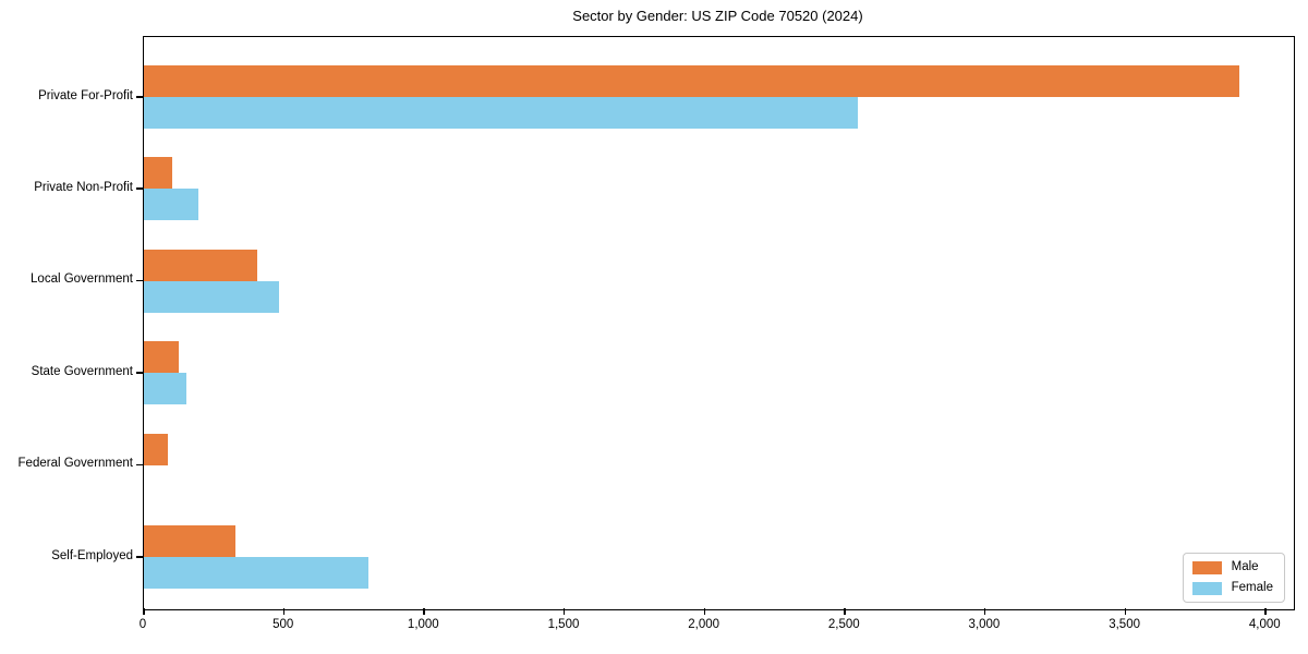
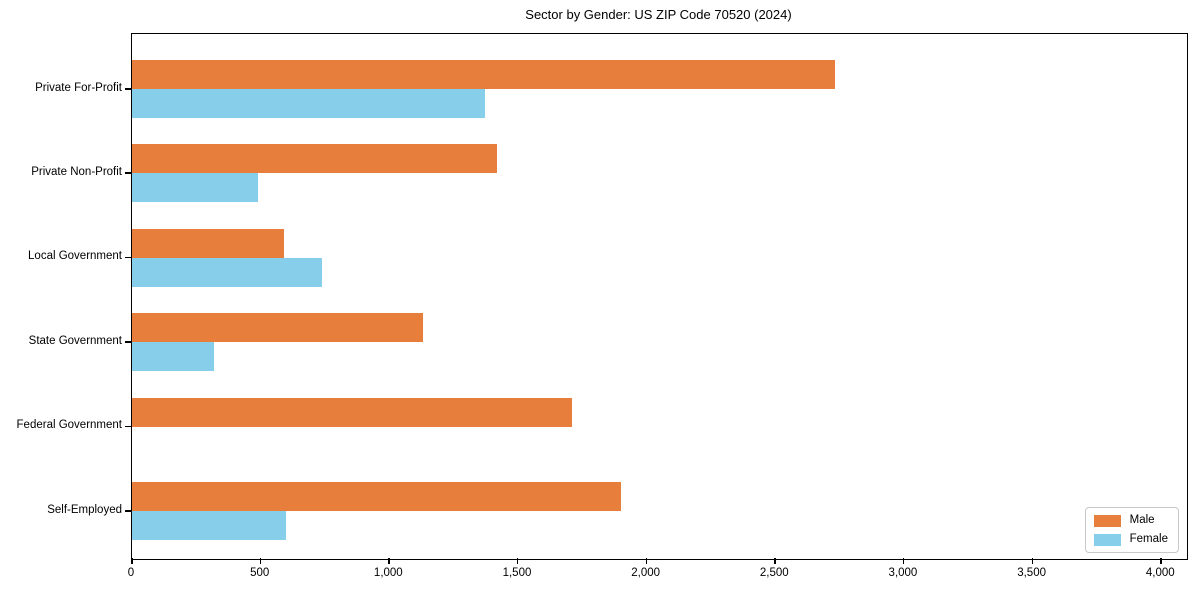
Male/Private For-Profit: 3900 -> 2730
Female/Private For-Profit: 2540 -> 1370
Male/Private Non-Profit: 100 -> 1420
Female/Private Non-Profit: 200 -> 490
Male/Local Government: 400 -> 590
Female/Local Government: 480 -> 740
Male/State Government: 120 -> 1130
Female/State Government: 150 -> 320
Male/Federal Government: 80 -> 1710
Male/Self-Employed: 320 -> 1900
Female/Self-Employed: 800 -> 600
